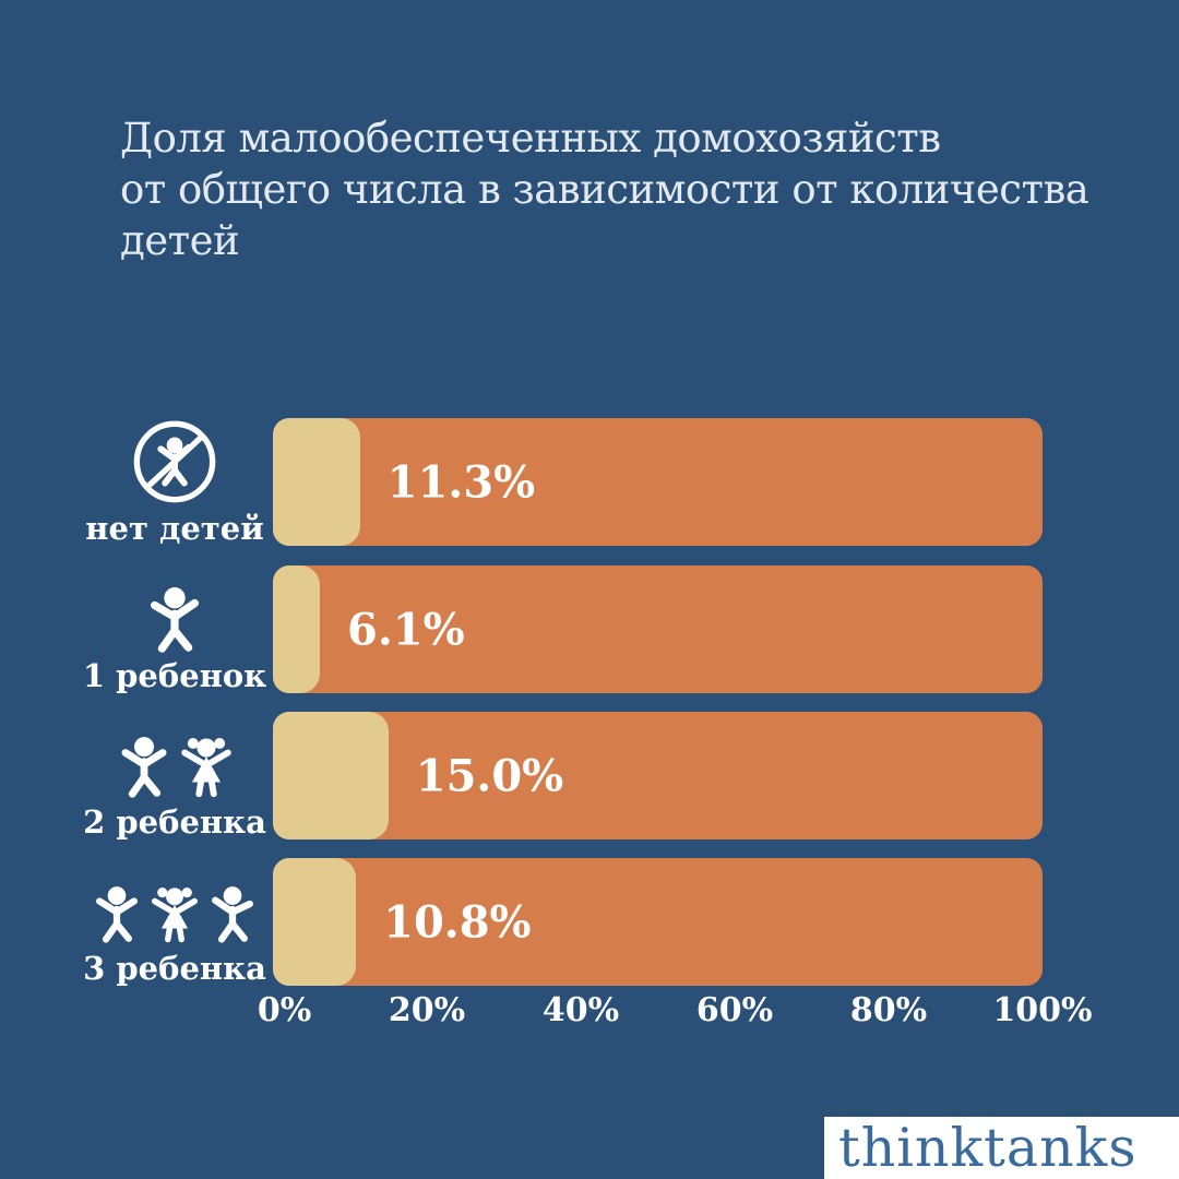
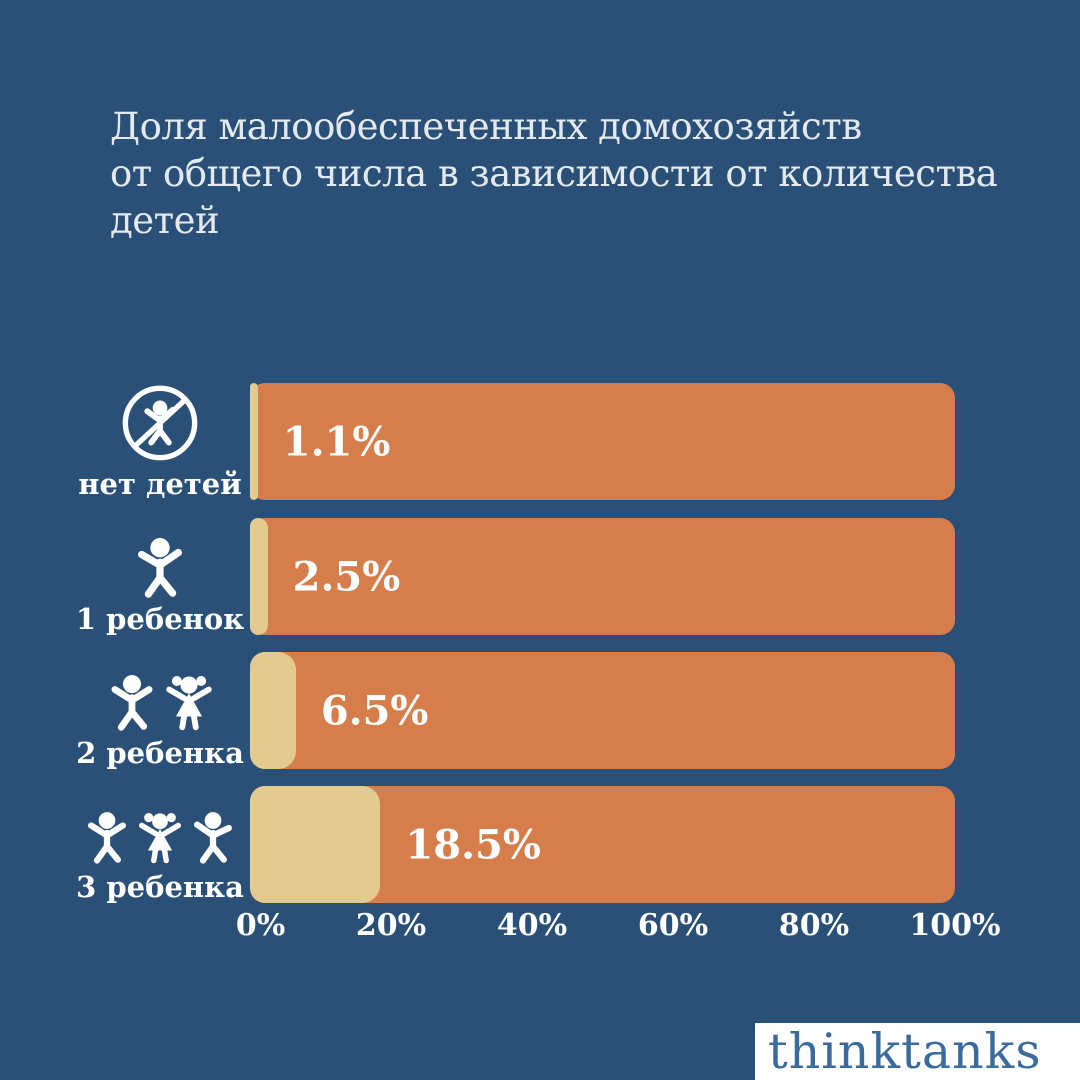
нет детей: 11.3% -> 1.1%
1 ребенок: 6.1% -> 2.5%
2 ребенка: 15.0% -> 6.5%
3 ребенка: 10.8% -> 18.5%
